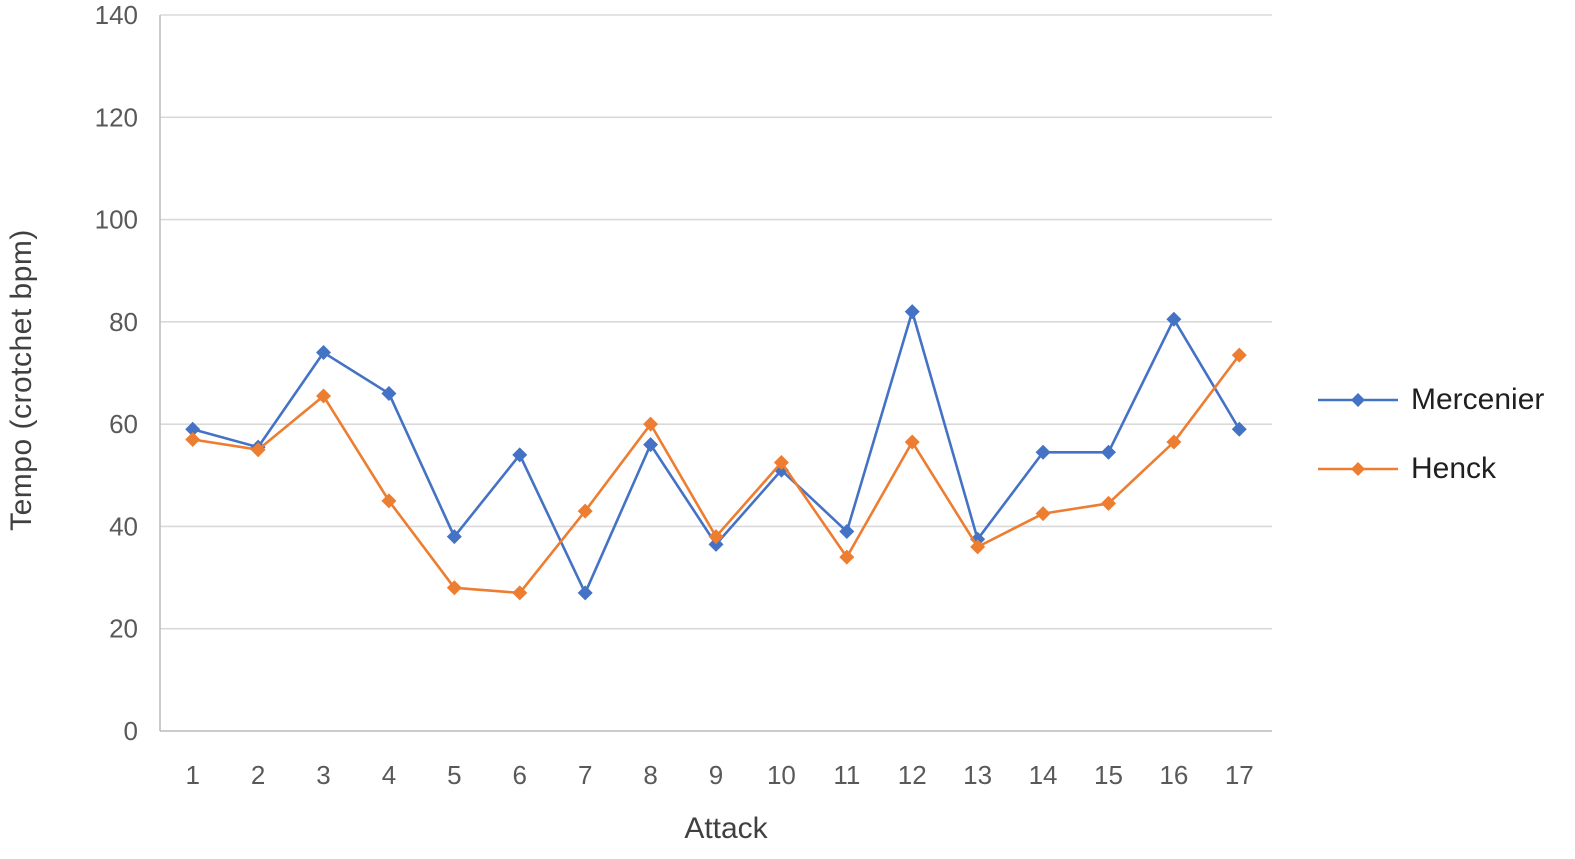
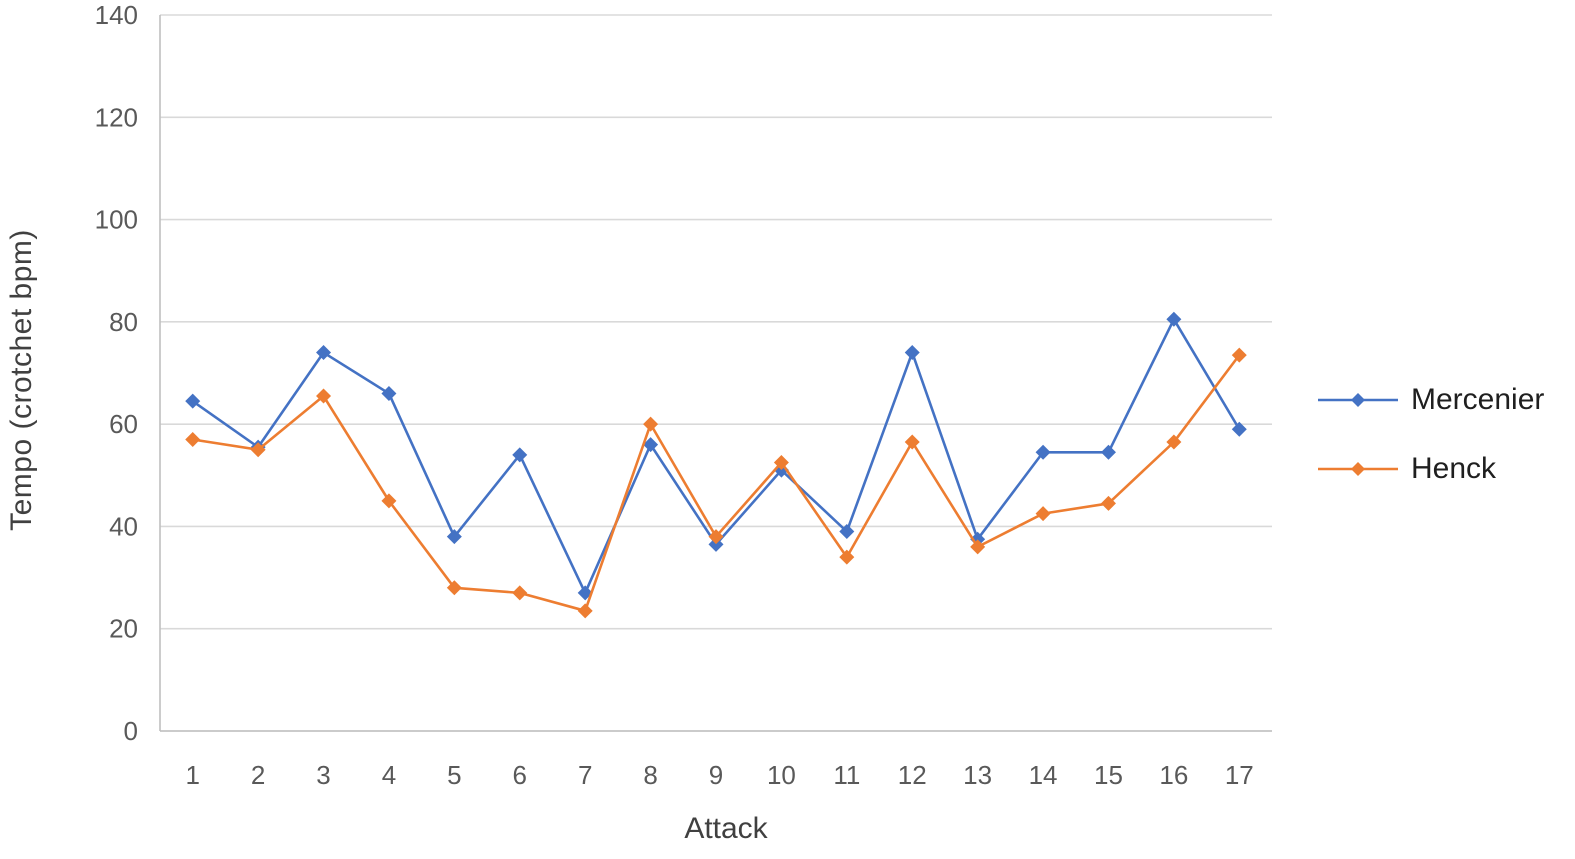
Mercenier/1: 59 -> 64
Henck/7: 43 -> 24
Mercenier/12: 82 -> 74
